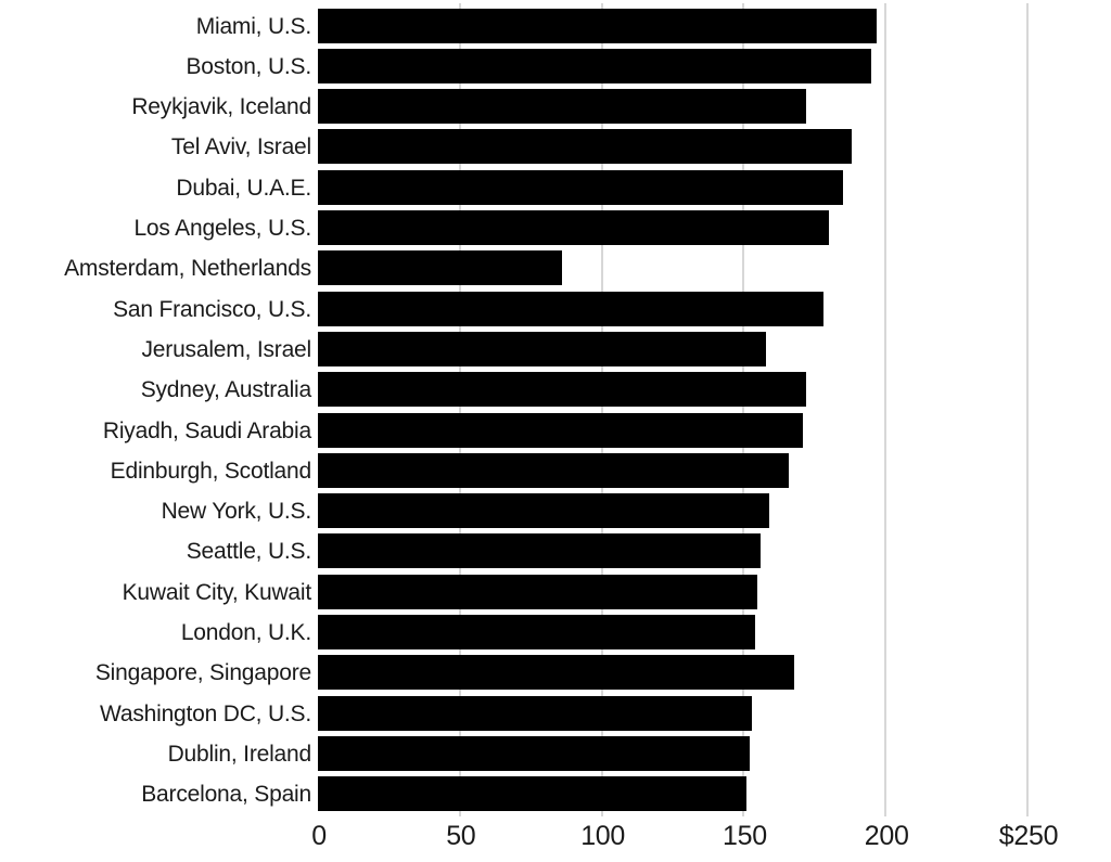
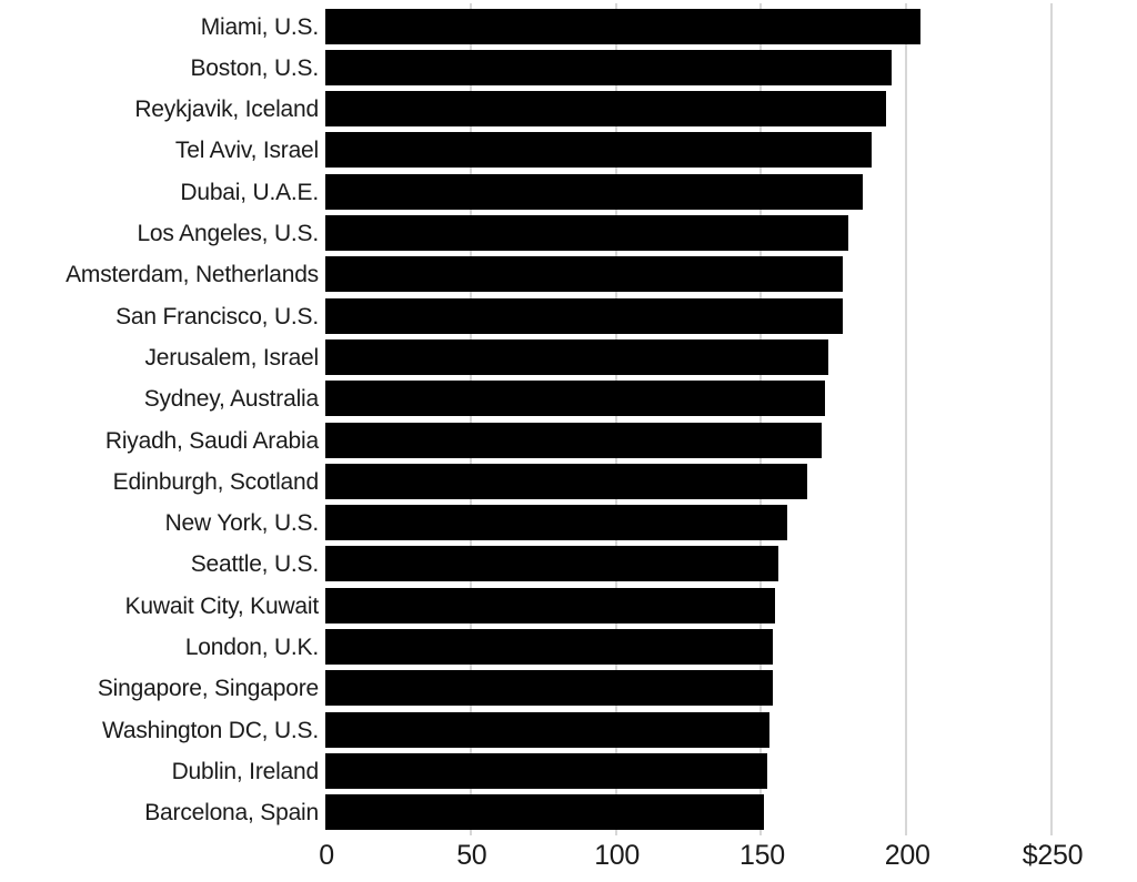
Miami, U.S.: $197 -> $205
Reykjavik, Iceland: $172 -> $193
Amsterdam, Netherlands: $86 -> $178
Jerusalem, Israel: $158 -> $173
Singapore, Singapore: $168 -> $154
